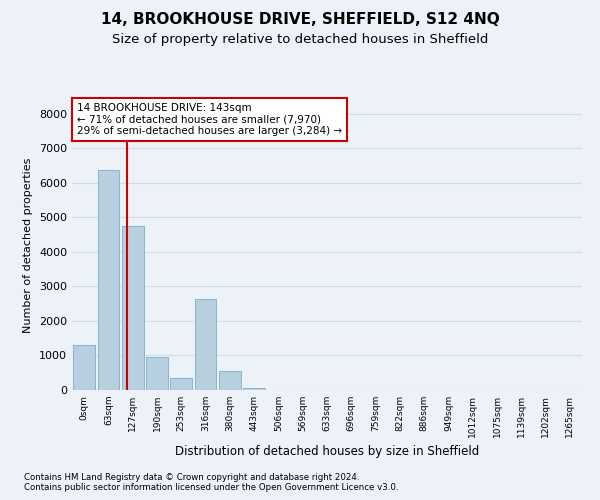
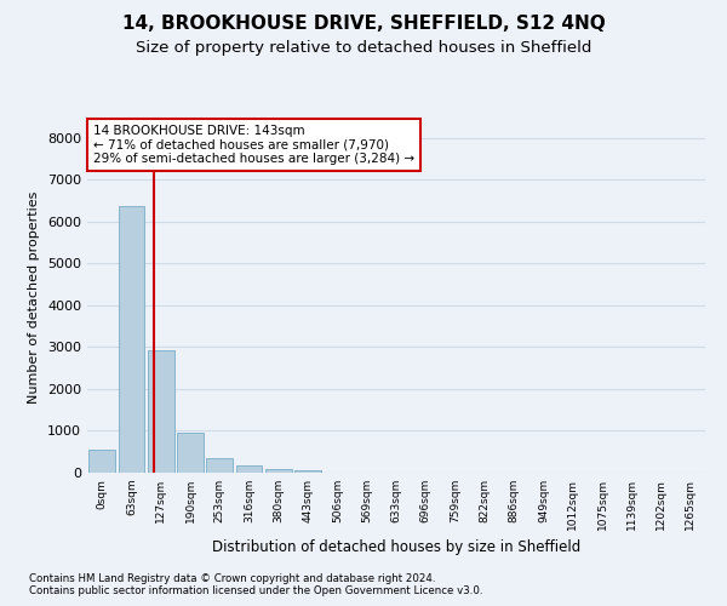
0sqm: 1300 -> 560
127sqm: 4750 -> 2920
316sqm: 2650 -> 160
380sqm: 550 -> 90
